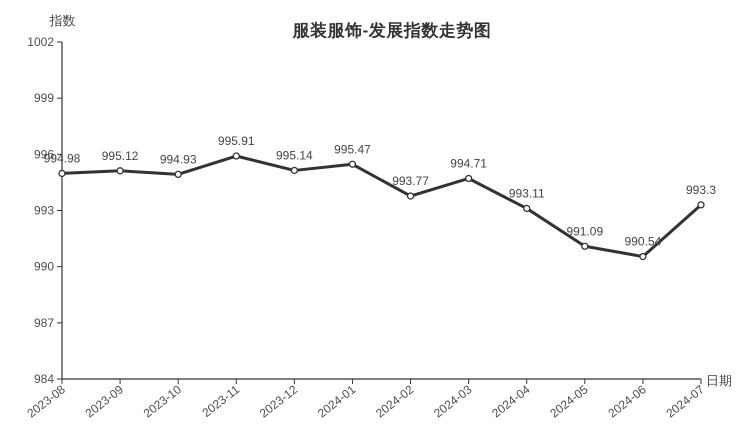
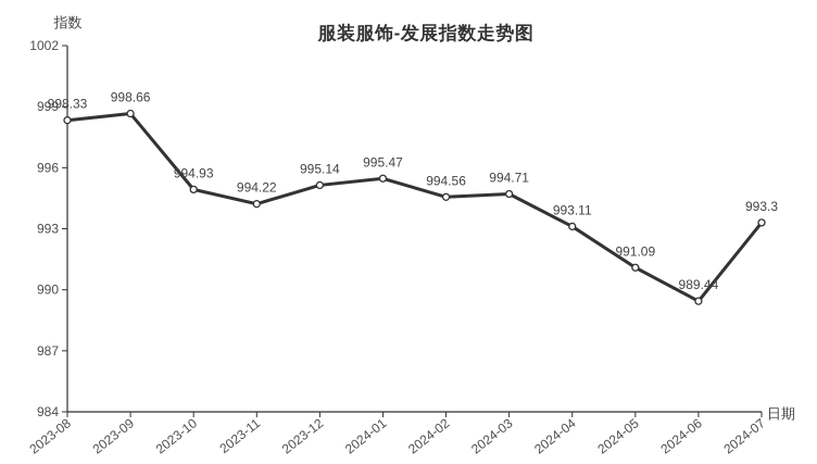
2023-08: 994.98 -> 998.33
2023-09: 995.12 -> 998.66
2023-11: 995.91 -> 994.22
2024-02: 993.77 -> 994.56
2024-06: 990.54 -> 989.44
